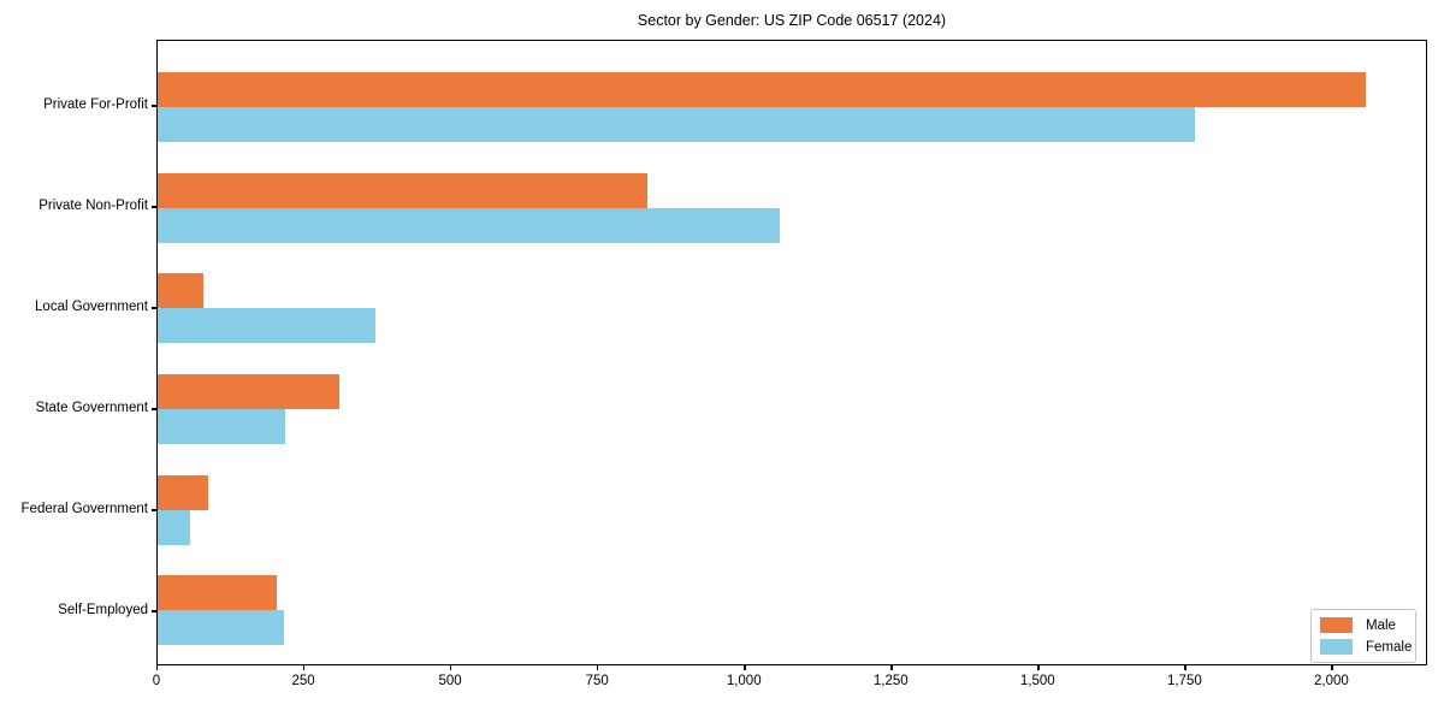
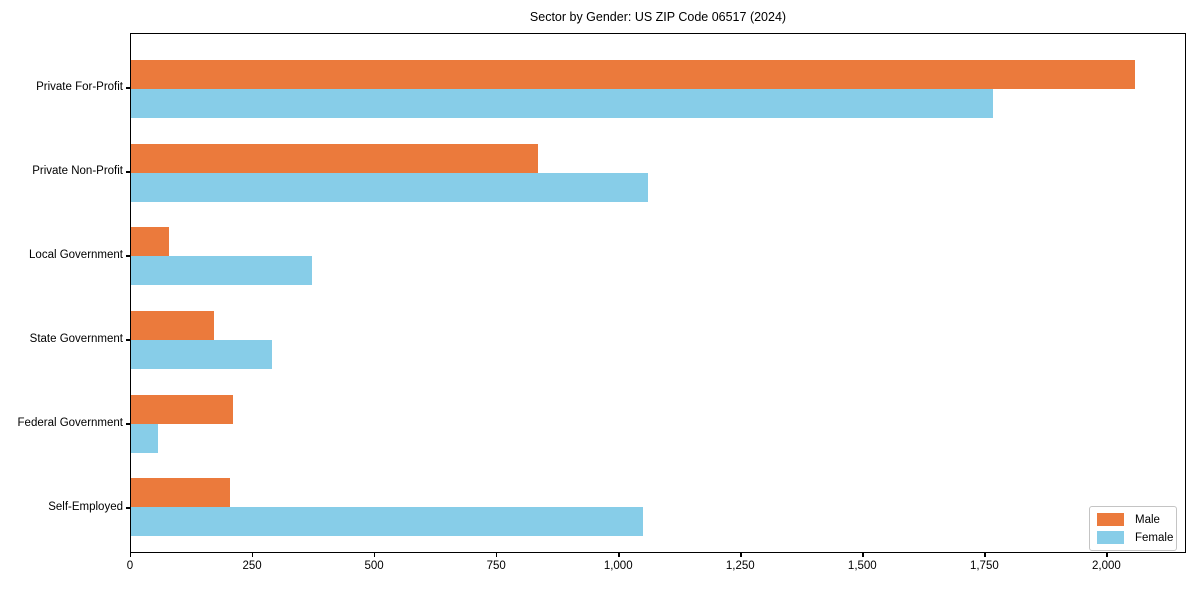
Male/State Government: 310 -> 170
Female/State Government: 220 -> 290
Male/Federal Government: 90 -> 210
Female/Self-Employed: 220 -> 1050
